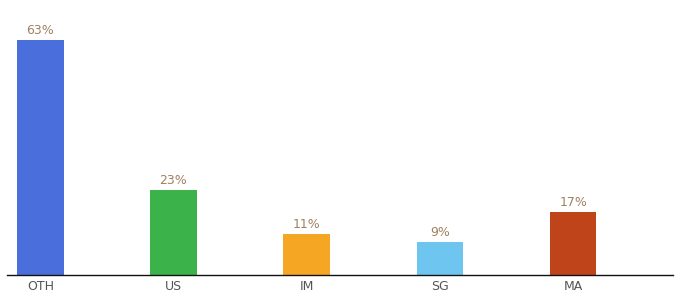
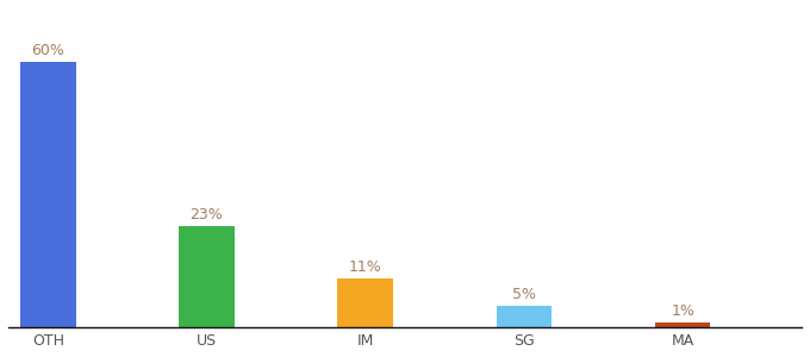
OTH: 63% -> 60%
SG: 9% -> 5%
MA: 17% -> 1%
